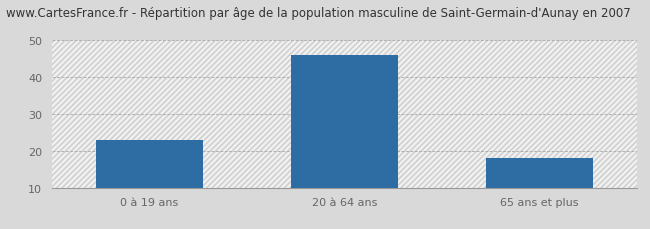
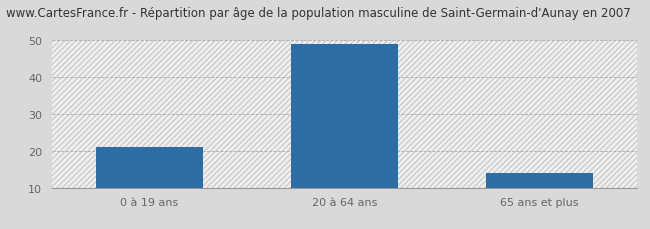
0 à 19 ans: 23 -> 21
20 à 64 ans: 46 -> 49
65 ans et plus: 18 -> 14
